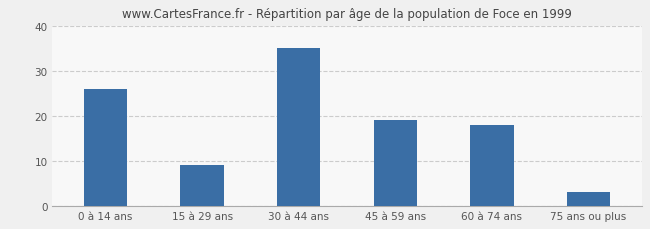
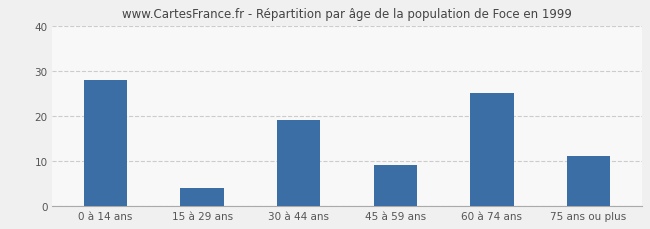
0 à 14 ans: 26 -> 28
15 à 29 ans: 9 -> 4
30 à 44 ans: 35 -> 19
45 à 59 ans: 19 -> 9
60 à 74 ans: 18 -> 25
75 ans ou plus: 3 -> 11
